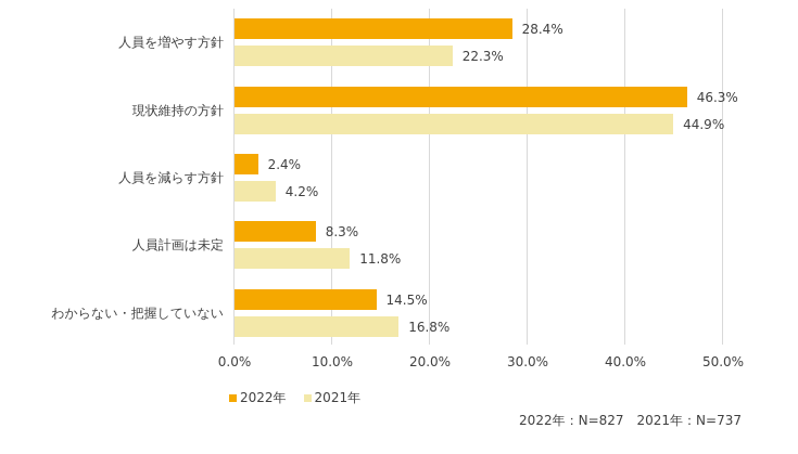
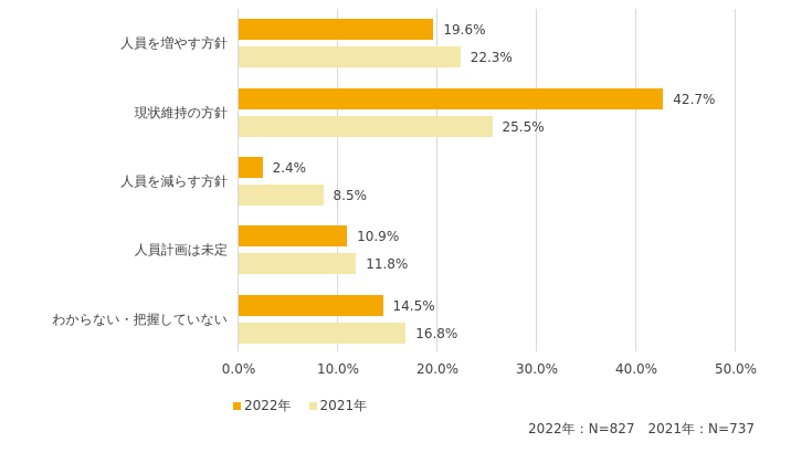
2022年/人員を増やす方針: 28.4% -> 19.6%
2022年/現状維持の方針: 46.3% -> 42.7%
2021年/現状維持の方針: 44.9% -> 25.5%
2021年/人員を減らす方針: 4.2% -> 8.5%
2022年/人員計画は未定: 8.3% -> 10.9%
